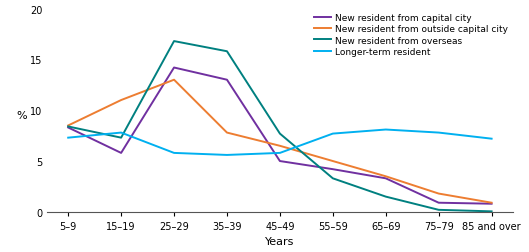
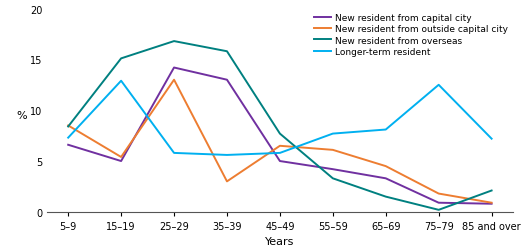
New resident from capital city/5–9: 8.3 -> 6.6
New resident from capital city/15–19: 5.8 -> 5.0
New resident from outside capital city/15–19: 11.0 -> 5.4
New resident from overseas/15–19: 7.3 -> 15.1
Longer-term resident/15–19: 7.8 -> 12.9
New resident from outside capital city/35–39: 7.8 -> 3.0
New resident from outside capital city/55–59: 5.0 -> 6.1
New resident from outside capital city/65–69: 3.5 -> 4.5
Longer-term resident/75–79: 7.8 -> 12.5
New resident from overseas/85 and over: 0.1 -> 2.1
